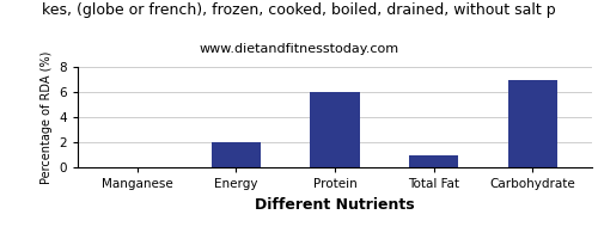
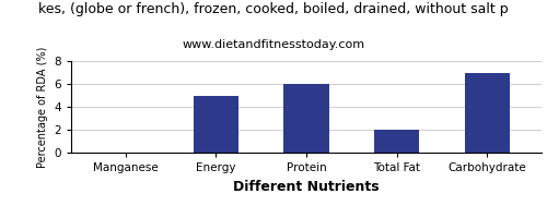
Energy: 2 -> 5
Total Fat: 1 -> 2
